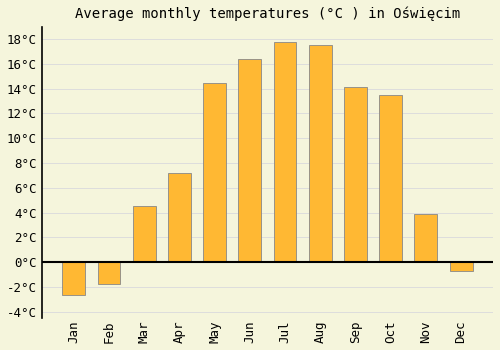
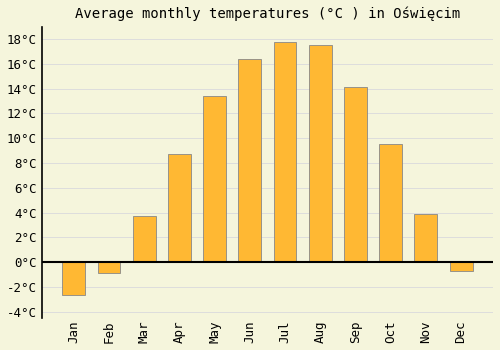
Feb: -1.8°C -> -0.9°C
Mar: 4.5°C -> 3.7°C
Apr: 7.2°C -> 8.7°C
May: 14.5°C -> 13.4°C
Oct: 13.5°C -> 9.5°C
